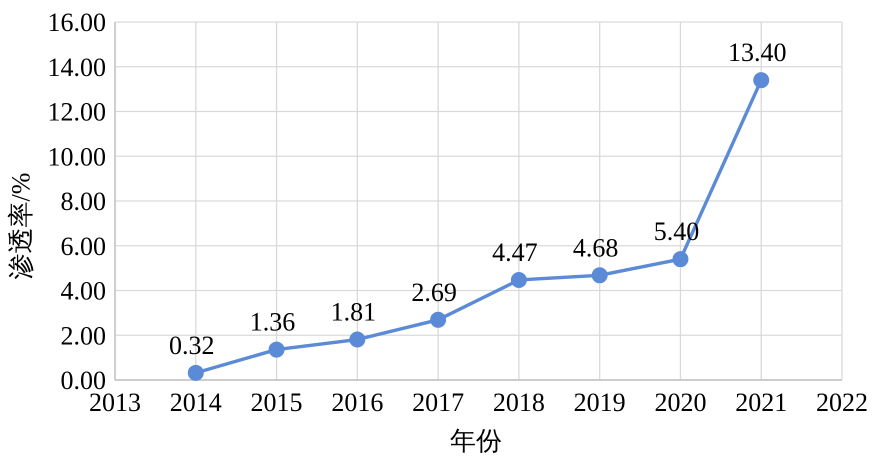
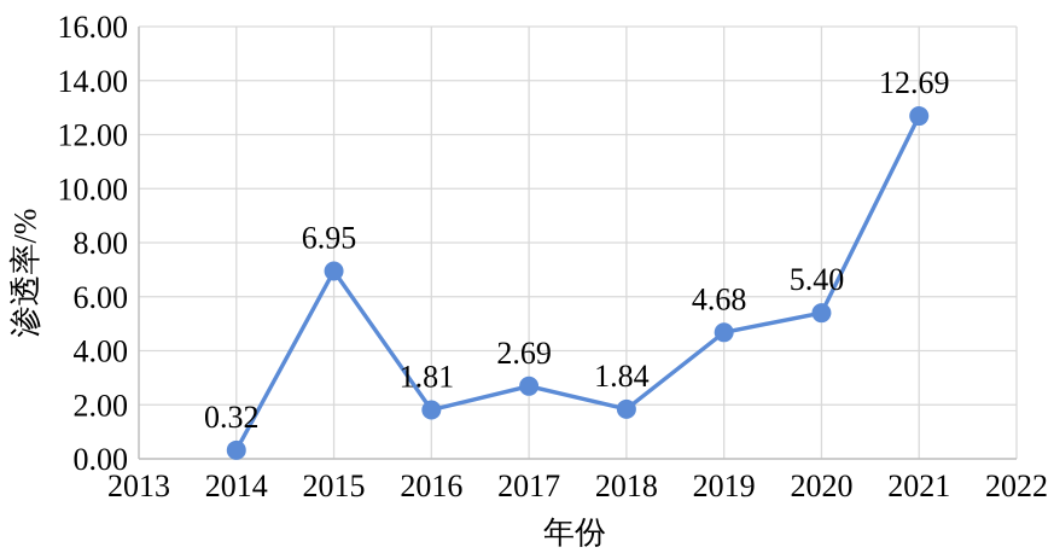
2015: 1.36 -> 6.95
2018: 4.47 -> 1.84
2021: 13.40 -> 12.69
